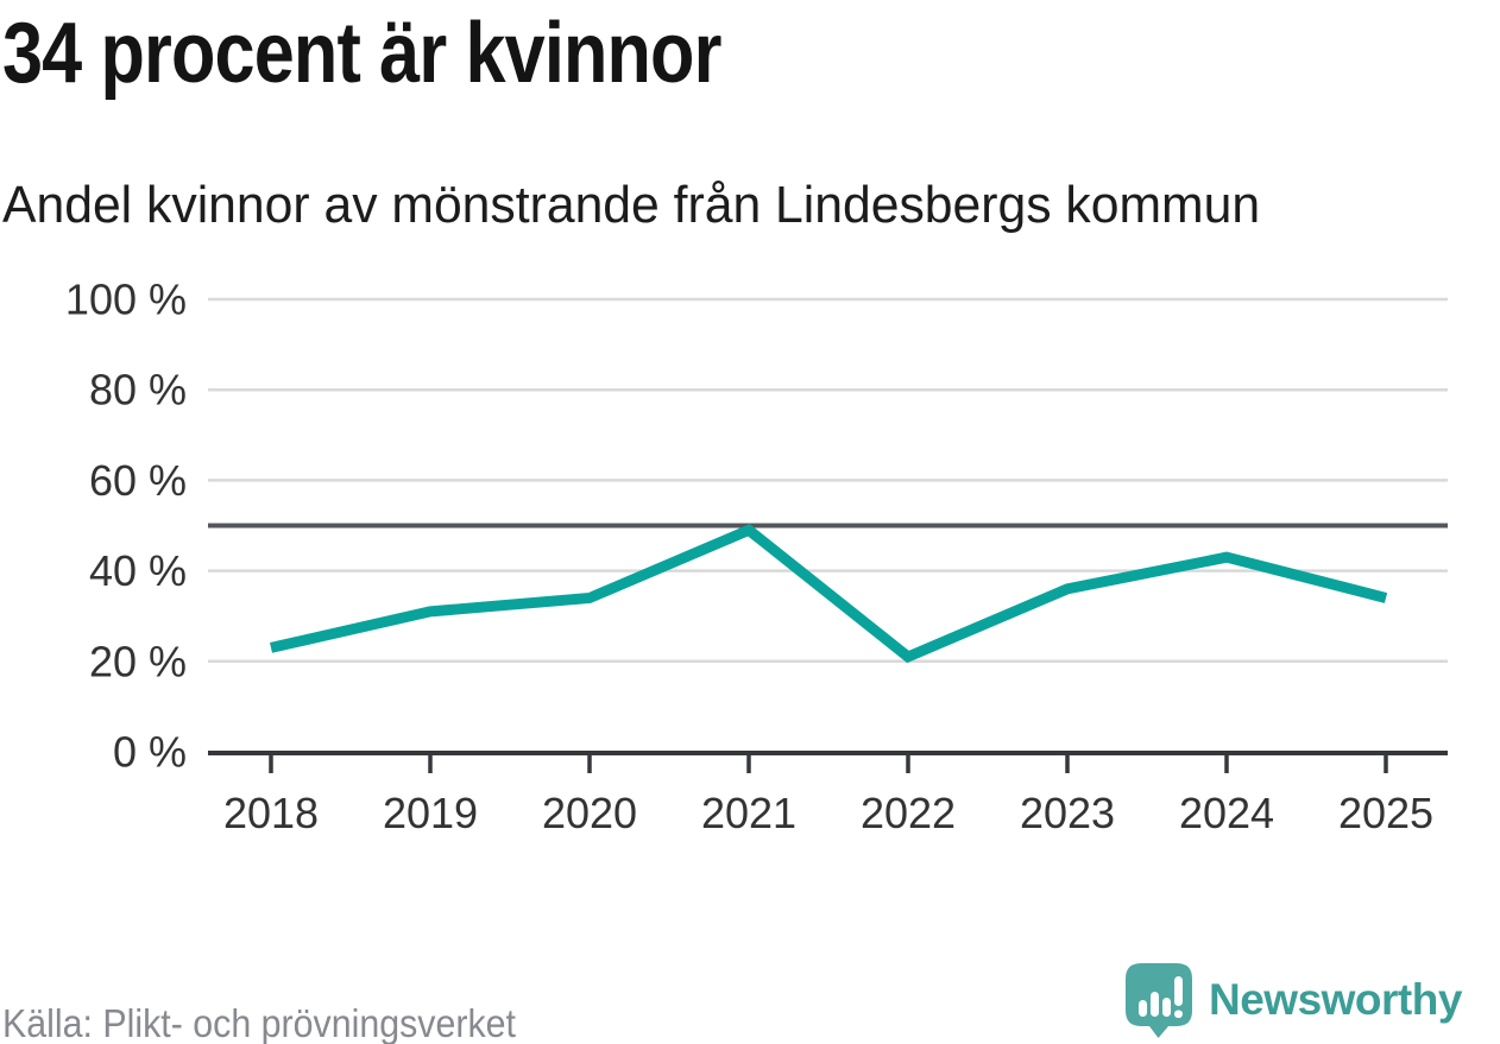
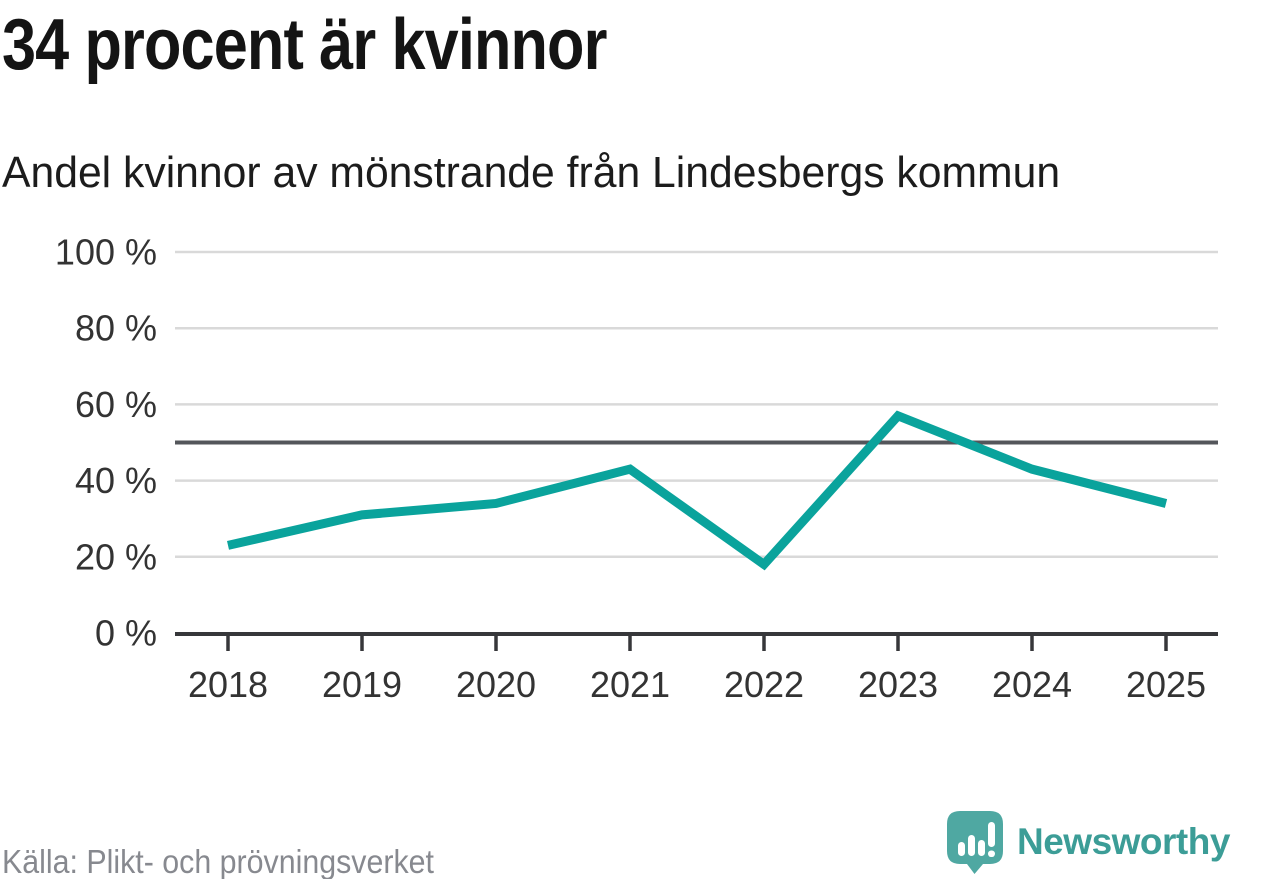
2021: 49% -> 43%
2022: 21% -> 18%
2023: 36% -> 57%
